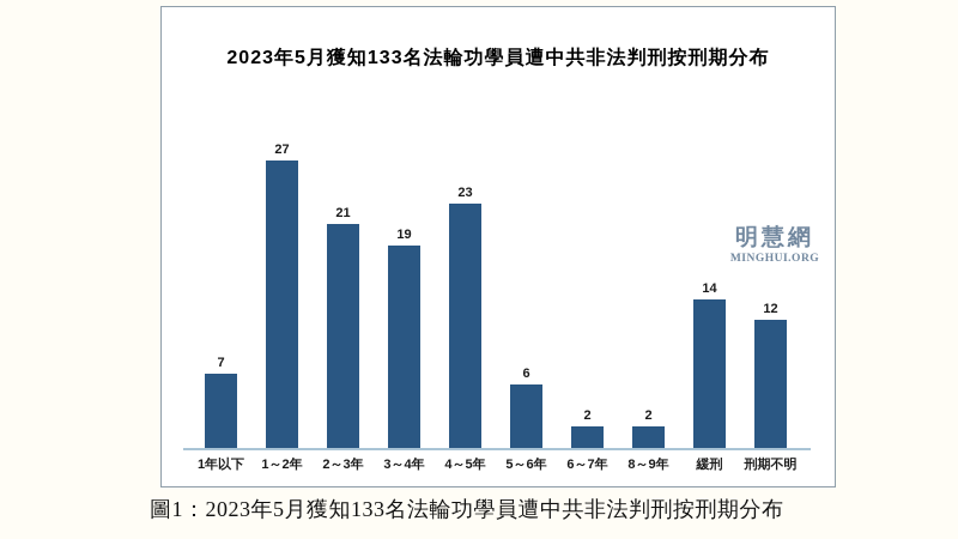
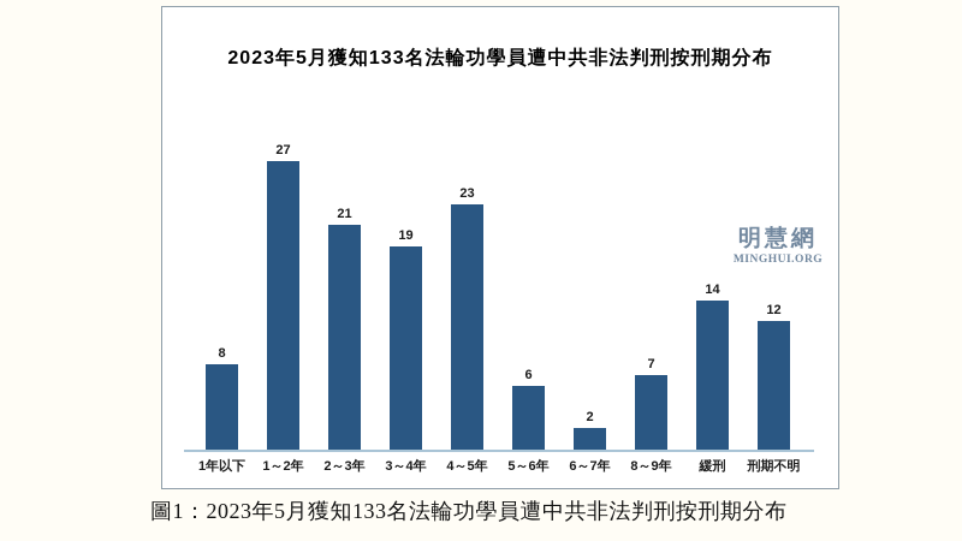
1年以下: 7 -> 8
8～9年: 2 -> 7
